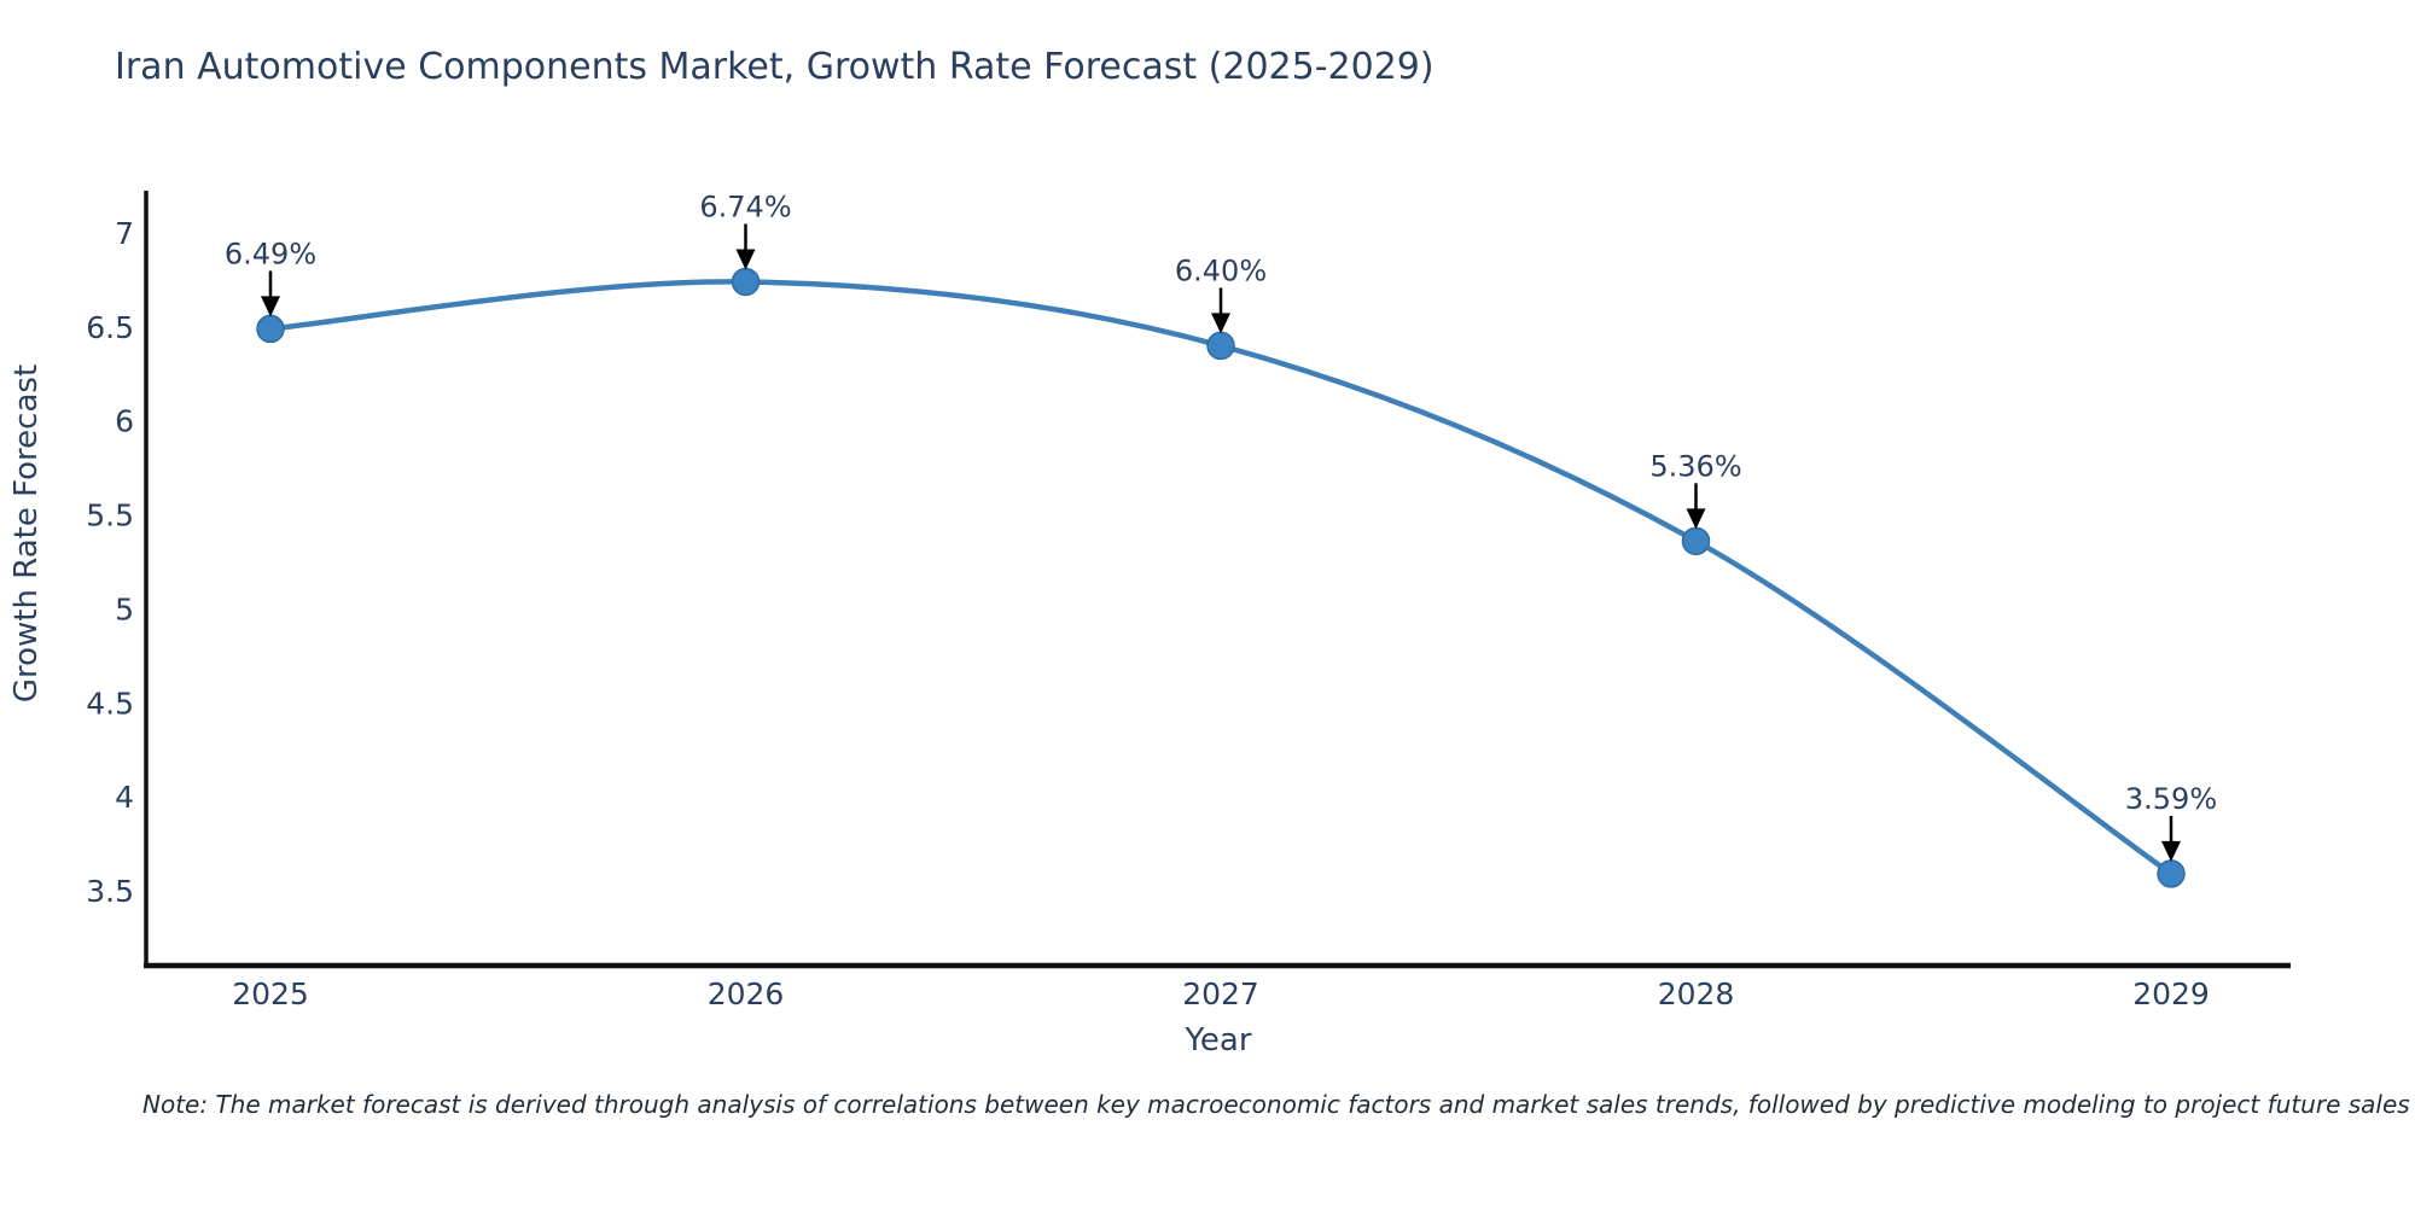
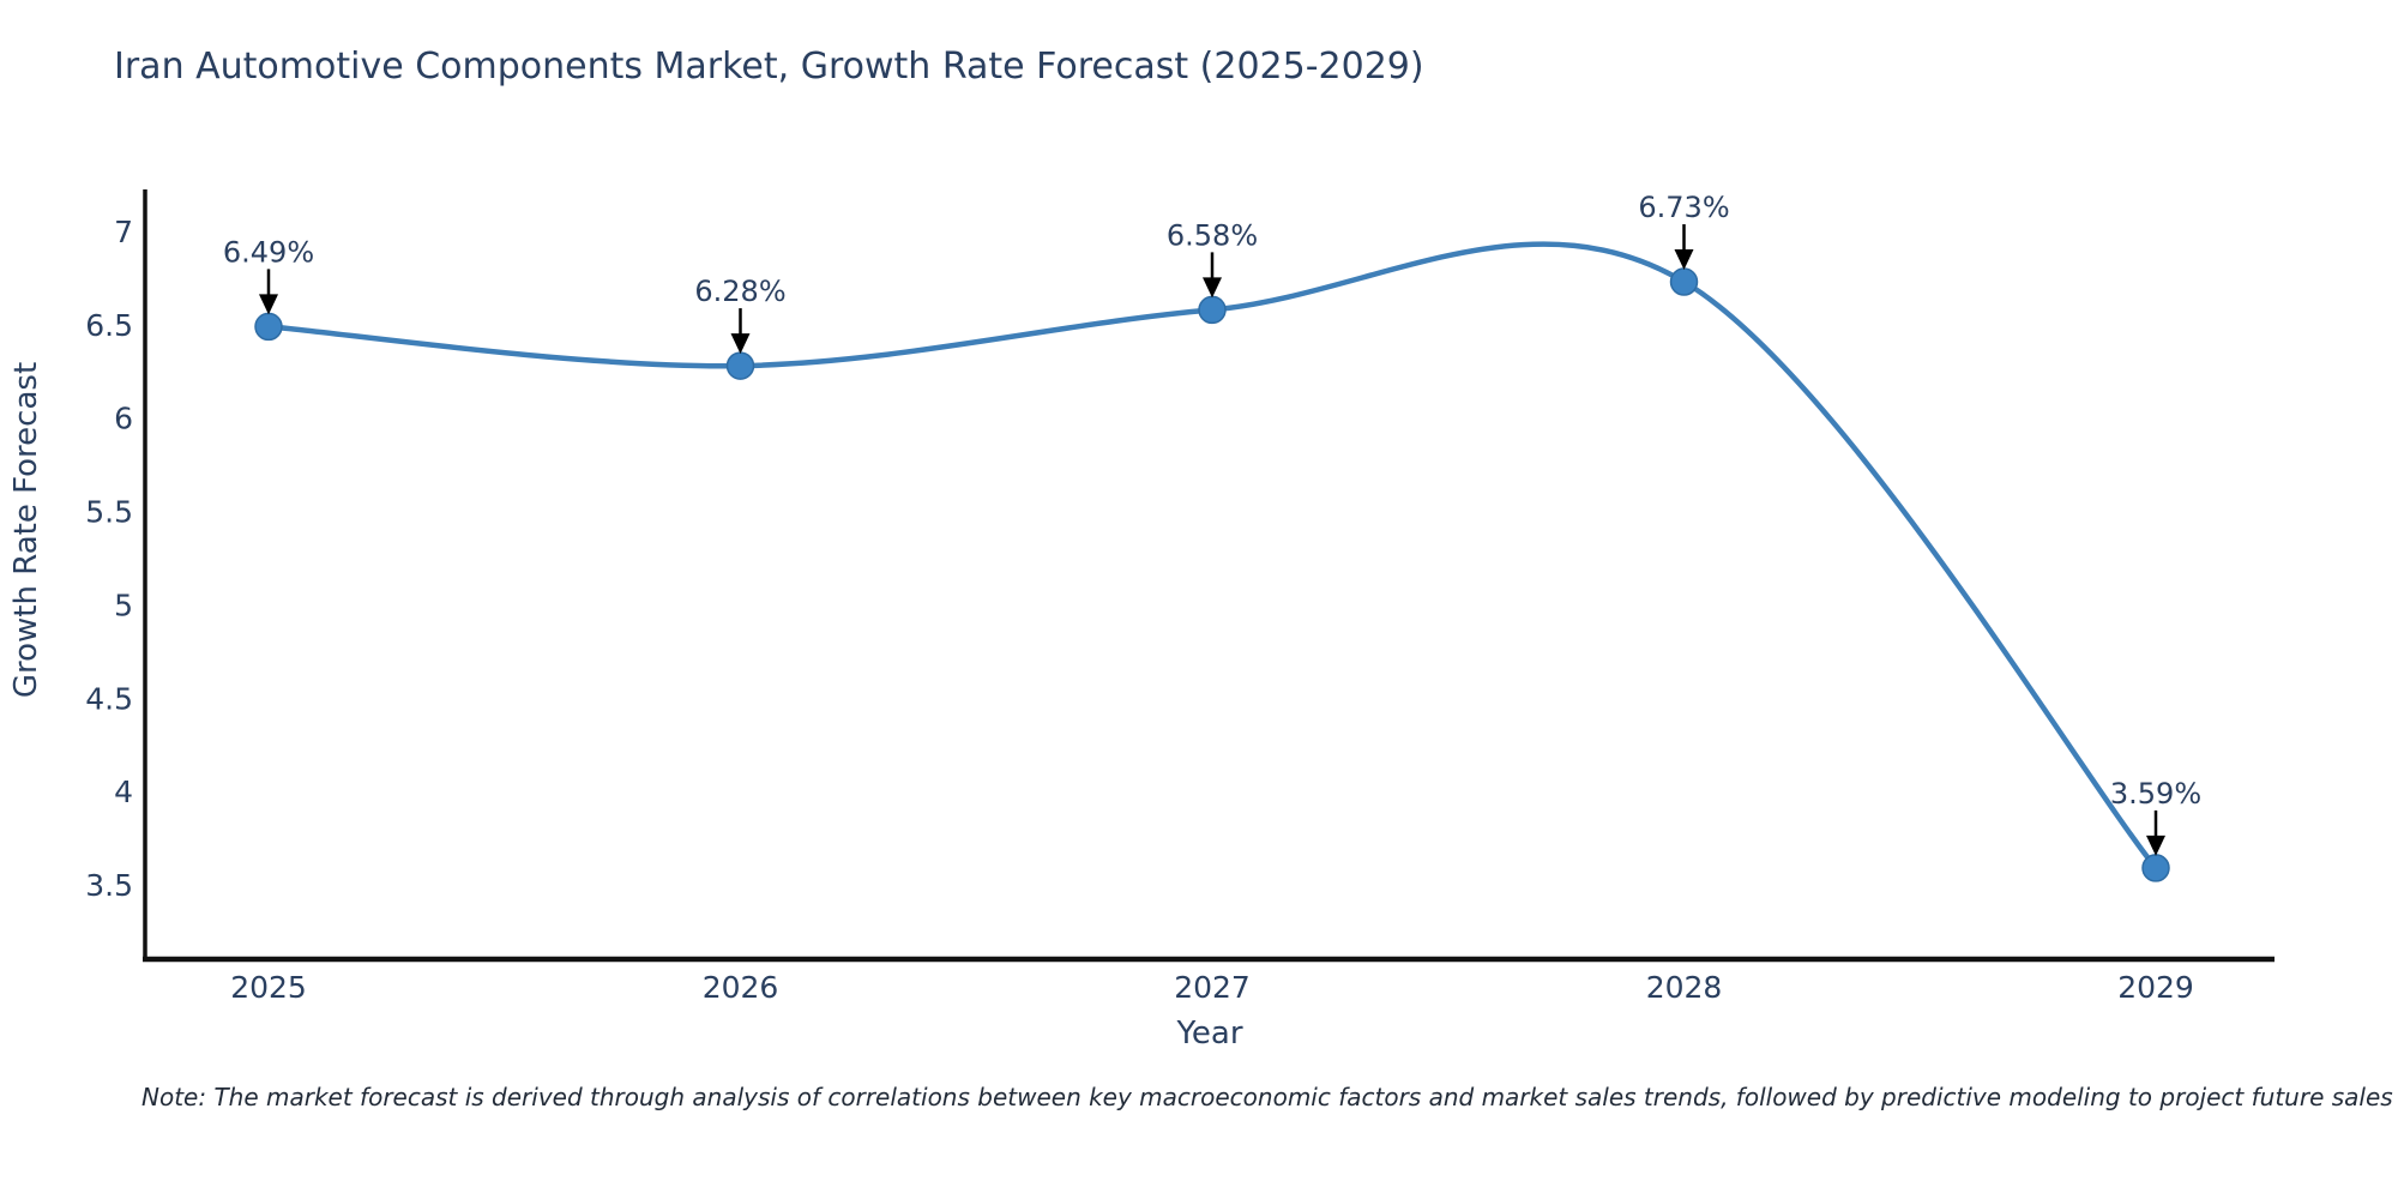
2026: 6.74% -> 6.28%
2027: 6.40% -> 6.58%
2028: 5.36% -> 6.73%
